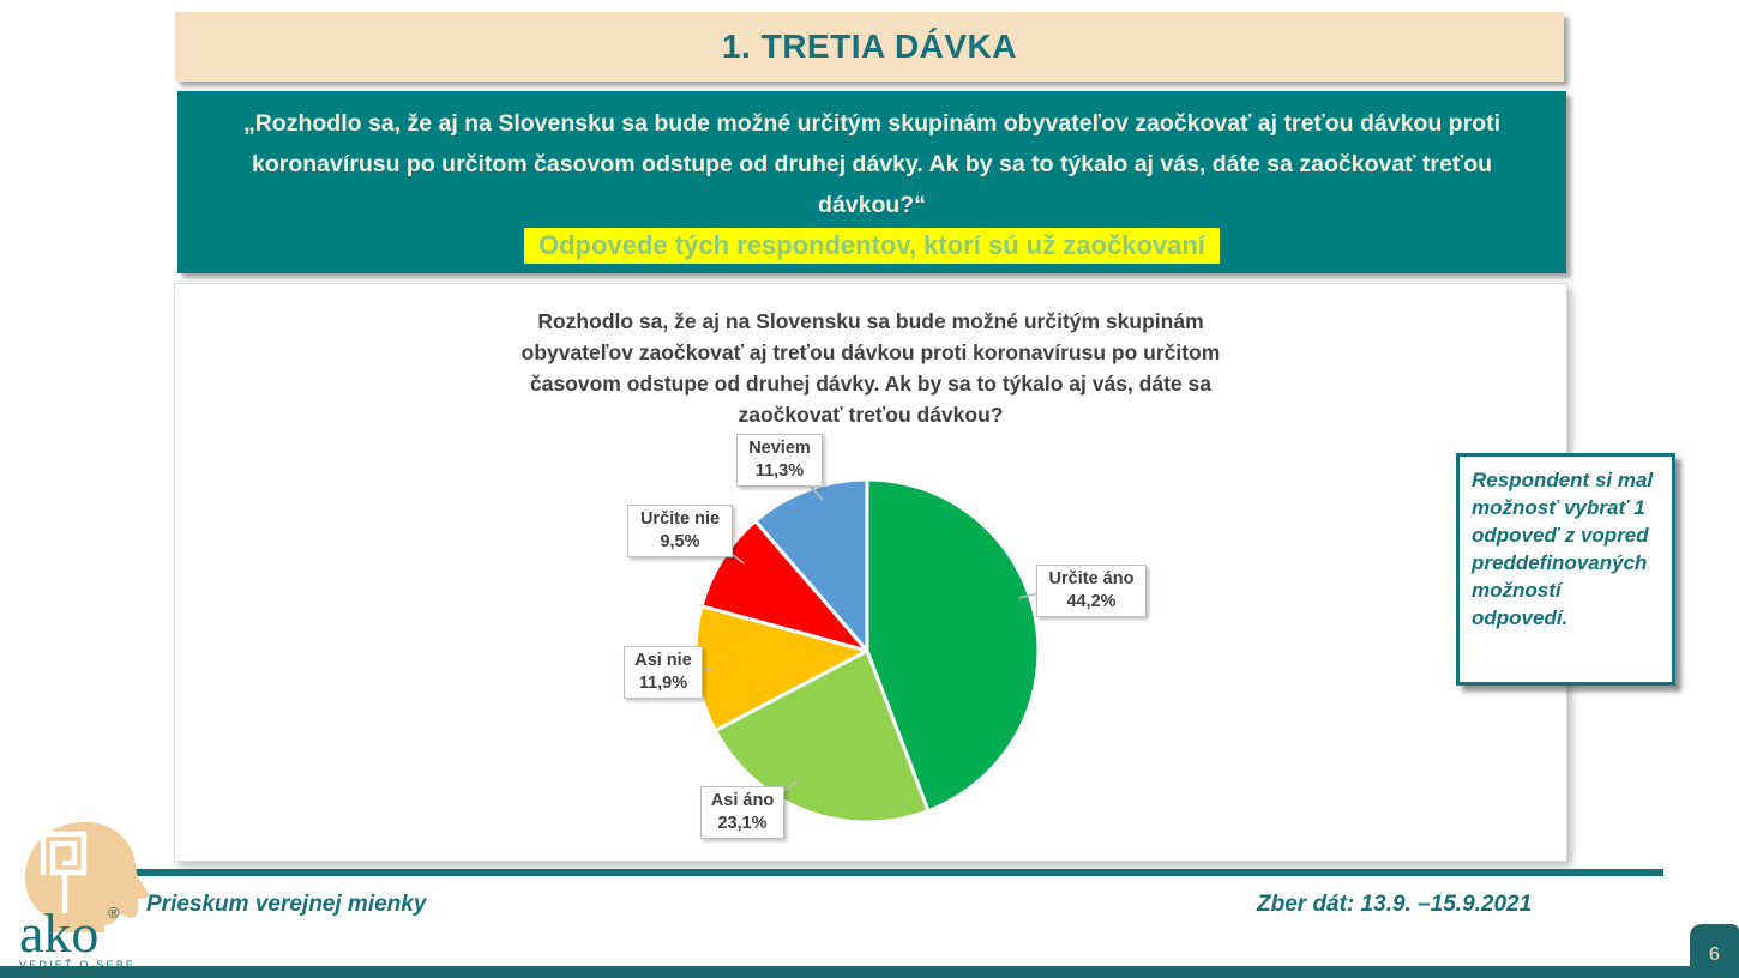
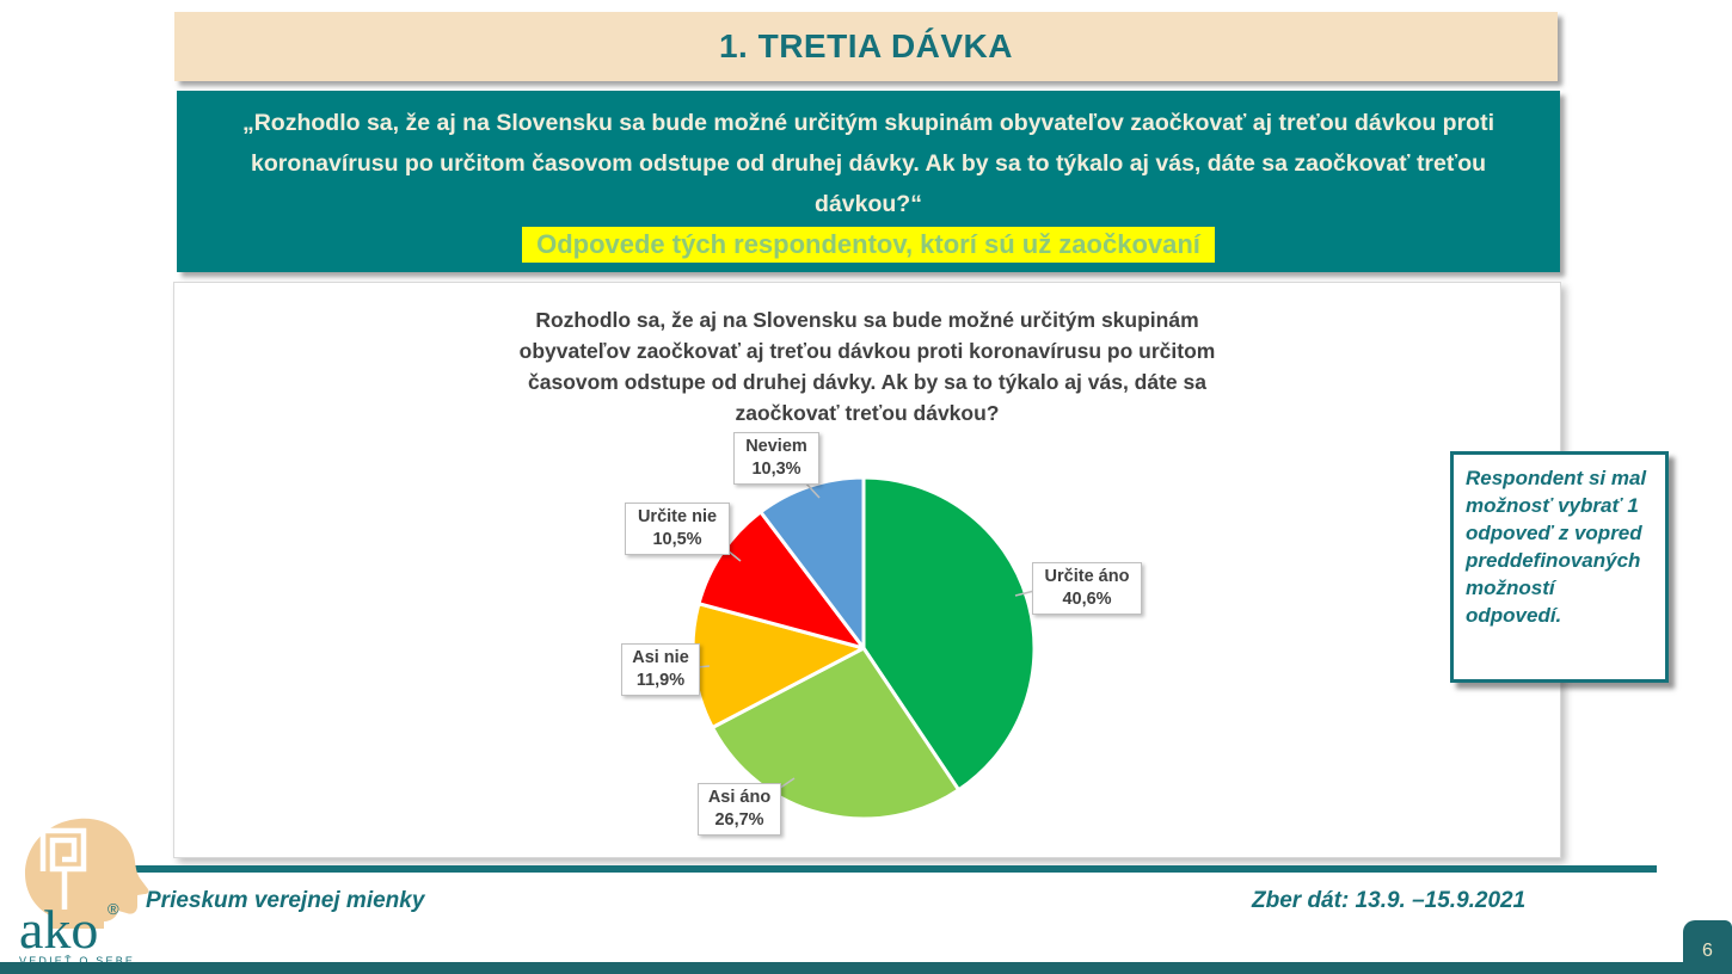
Určite áno: 44,2% -> 40,6%
Asi áno: 23,1% -> 26,7%
Určite nie: 9,5% -> 10,5%
Neviem: 11,3% -> 10,3%
